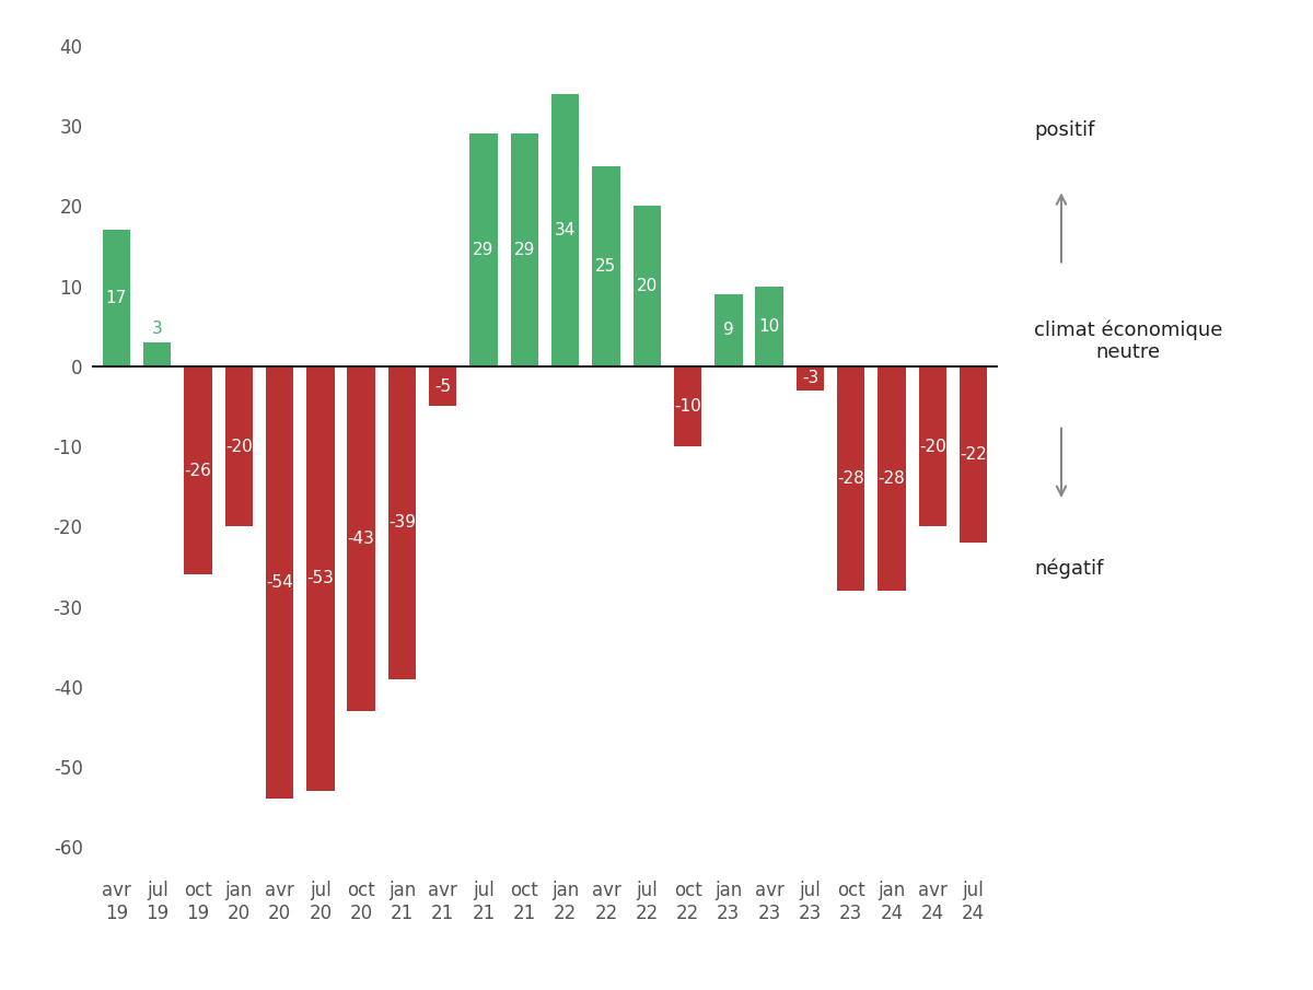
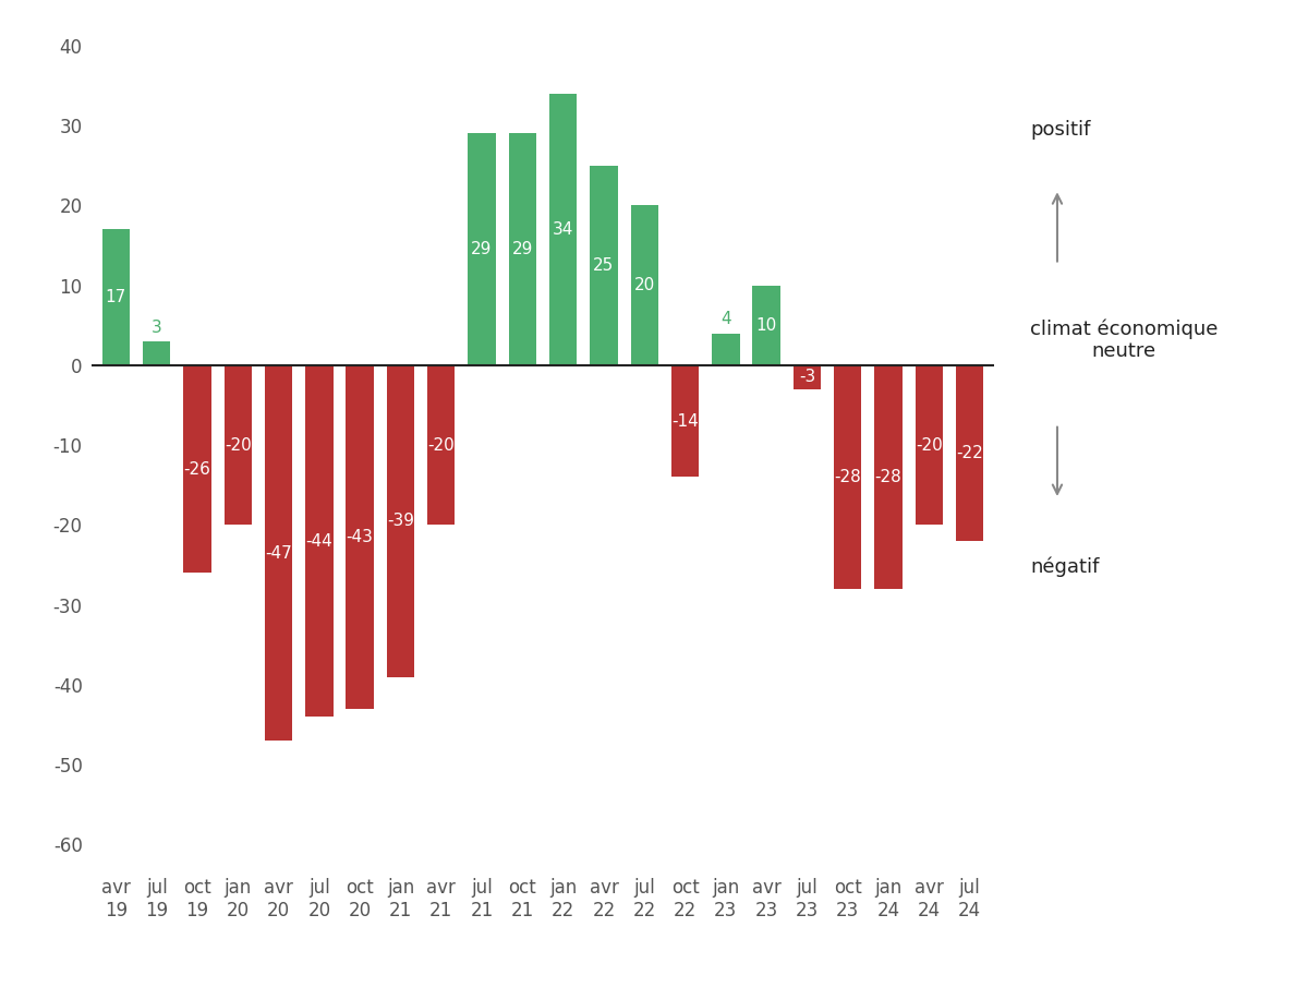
avr 20: -54 -> -47
jul 20: -53 -> -44
avr 21: -5 -> -20
oct 22: -10 -> -14
jan 23: 9 -> 4
